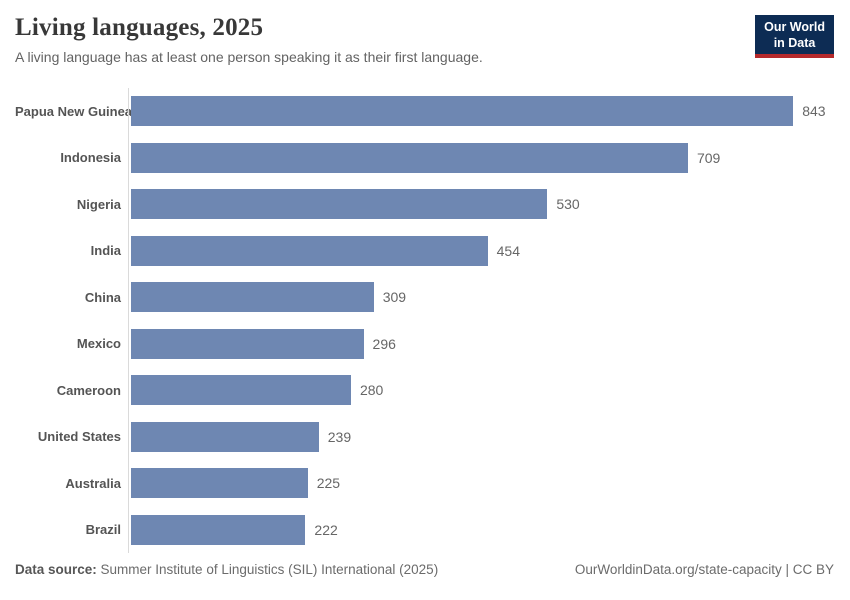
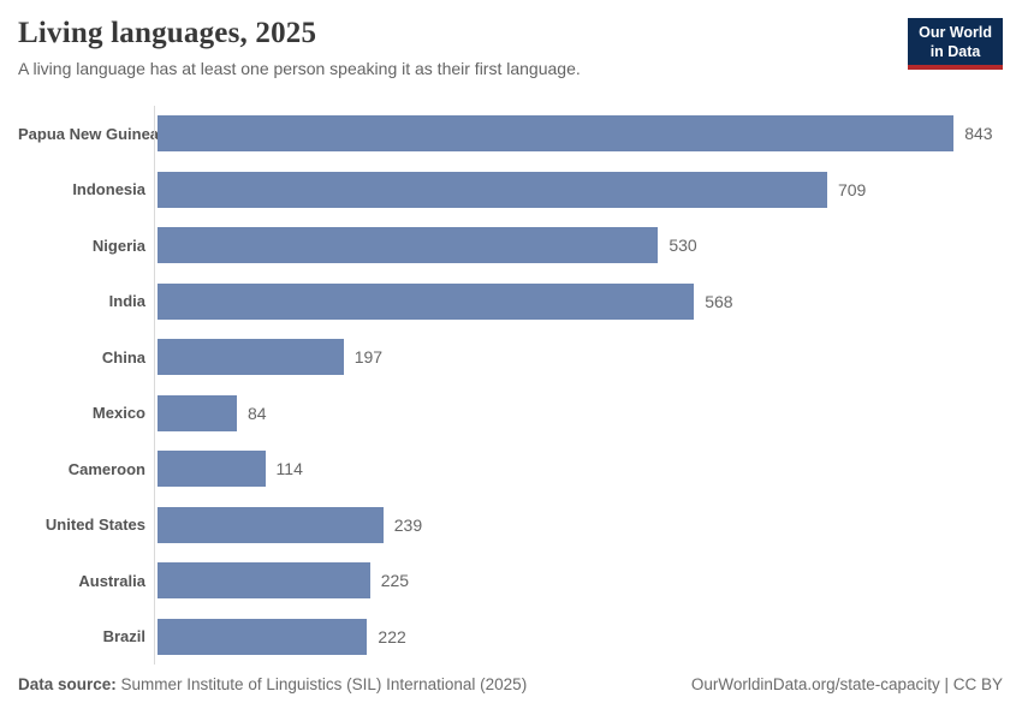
India: 454 -> 568
China: 309 -> 197
Mexico: 296 -> 84
Cameroon: 280 -> 114
